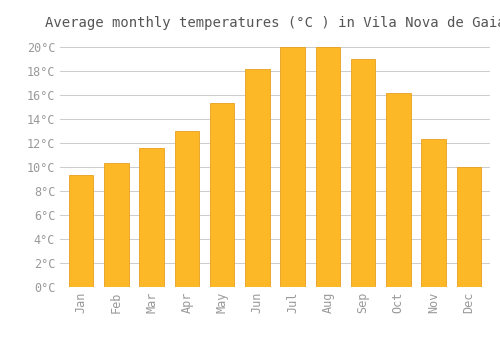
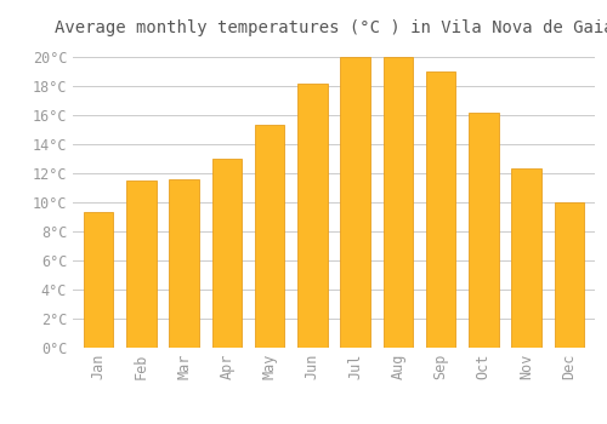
Feb: 10.3°C -> 11.5°C
